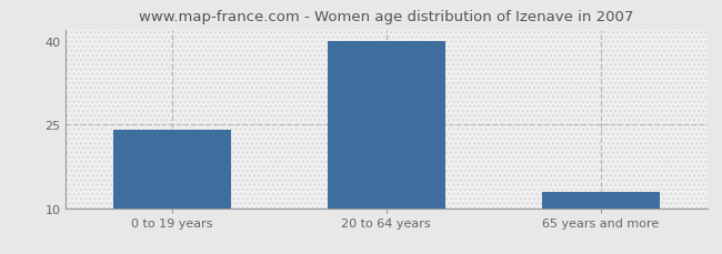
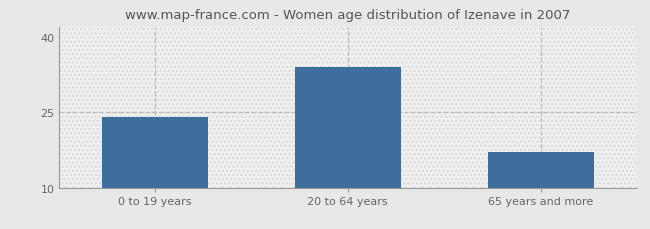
20 to 64 years: 40 -> 34
65 years and more: 13 -> 17
